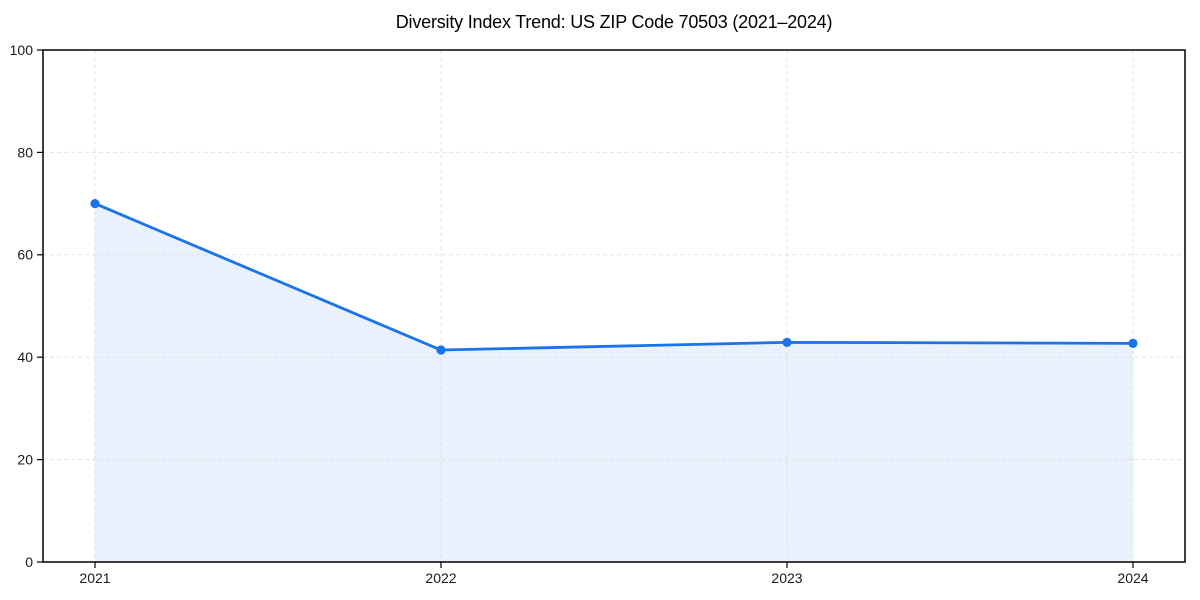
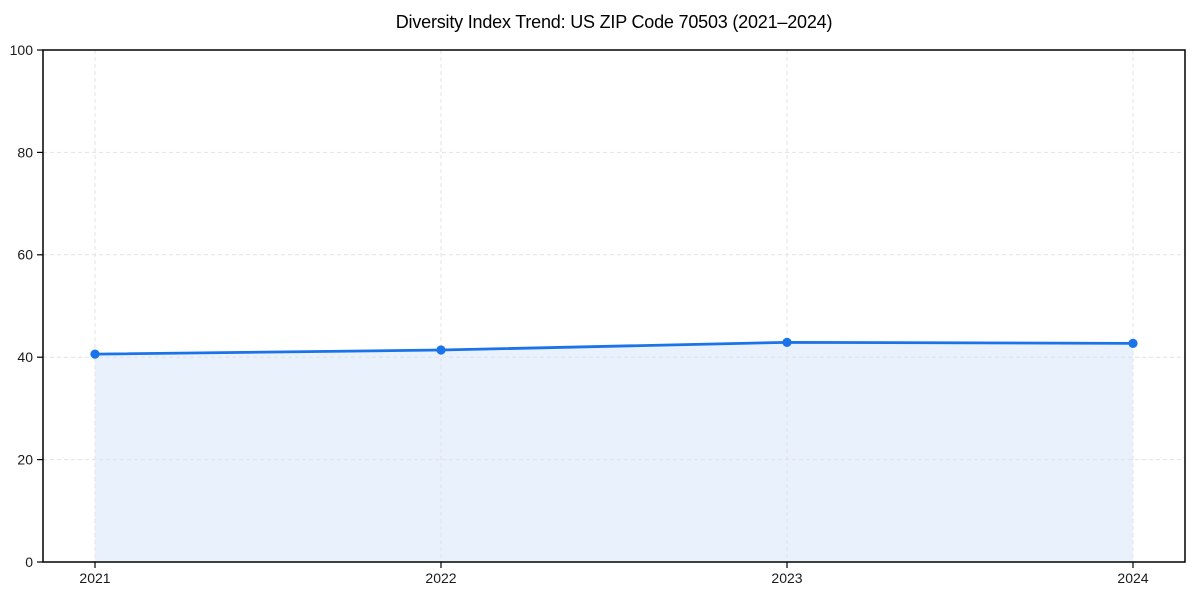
2021: 70 -> 41
